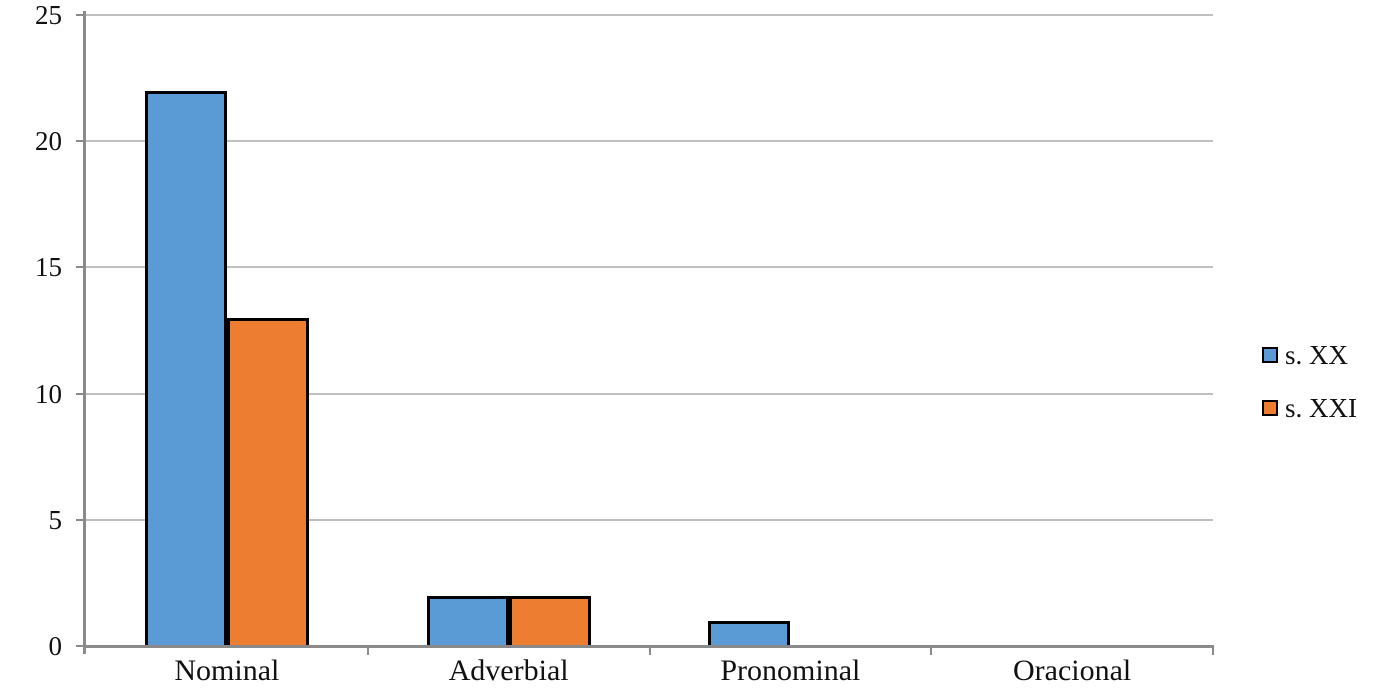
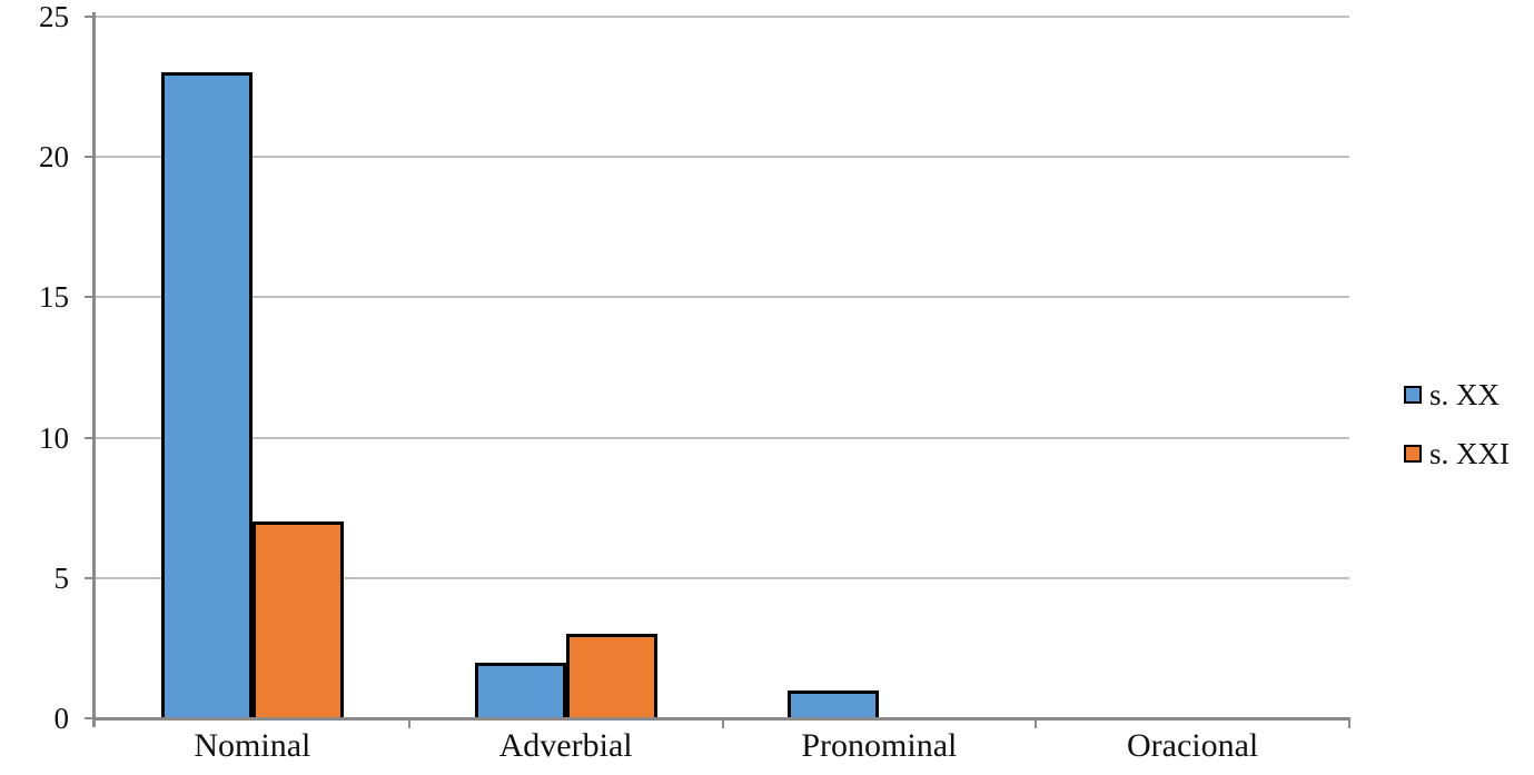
s. XX/Nominal: 22 -> 23
s. XXI/Nominal: 13 -> 7
s. XXI/Adverbial: 2 -> 3
